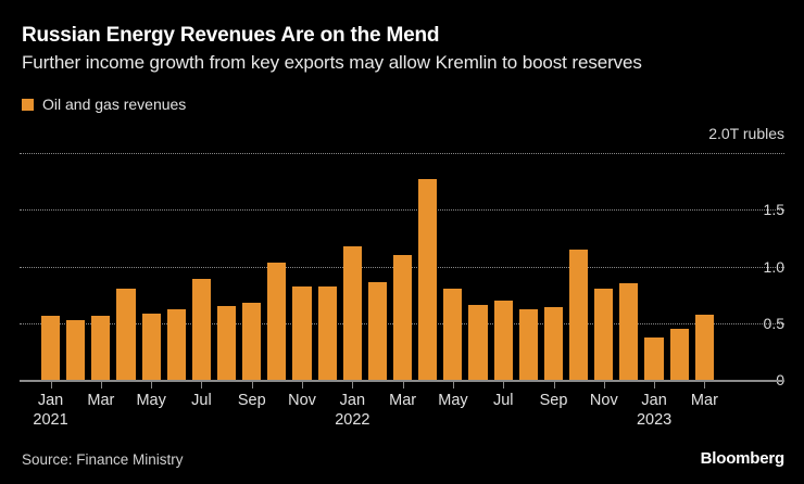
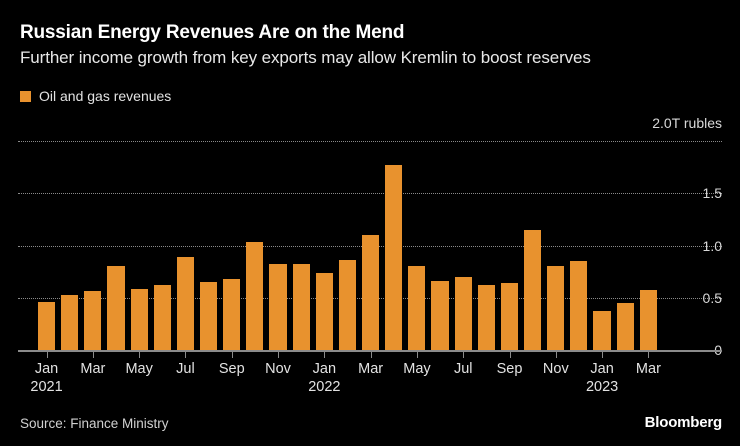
Jan 2021: 0.56 -> 0.46
Jan 2022: 1.18 -> 0.74
